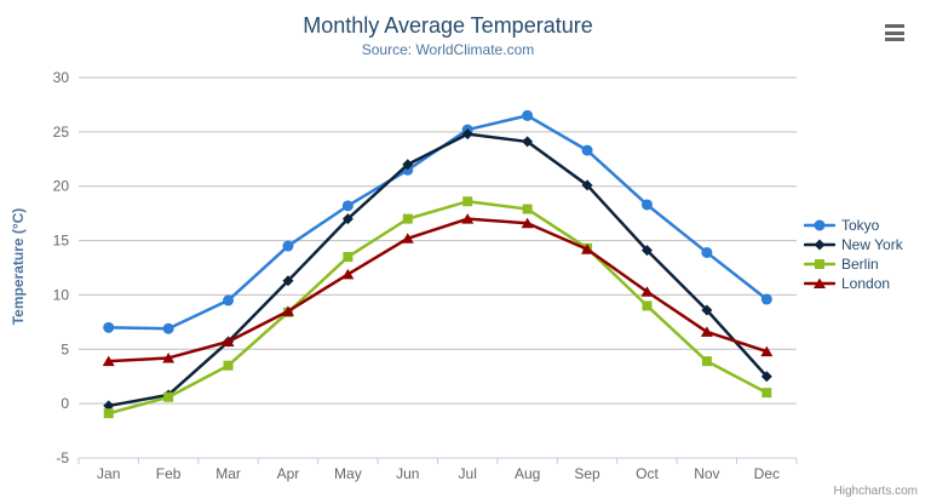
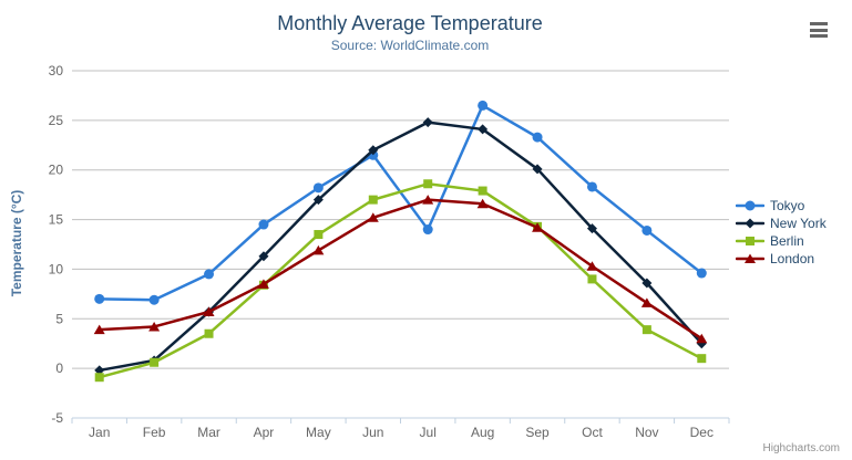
Tokyo/Jul: 25 -> 14
London/Dec: 5 -> 3
